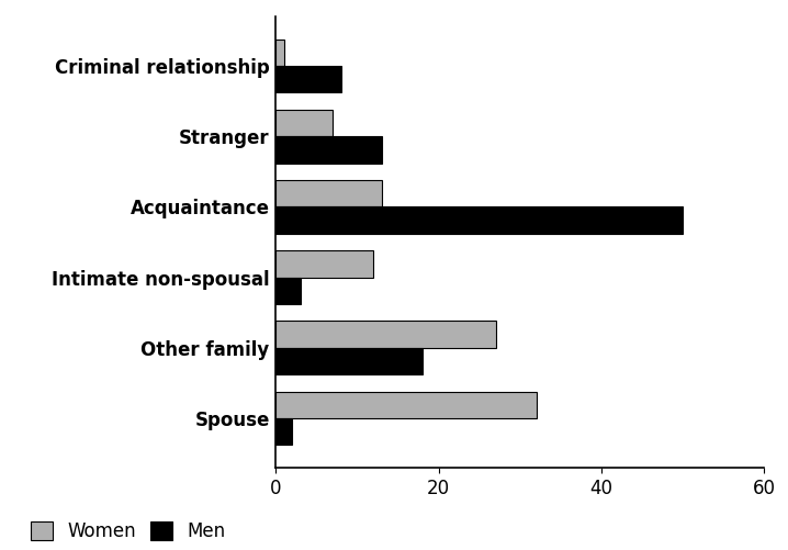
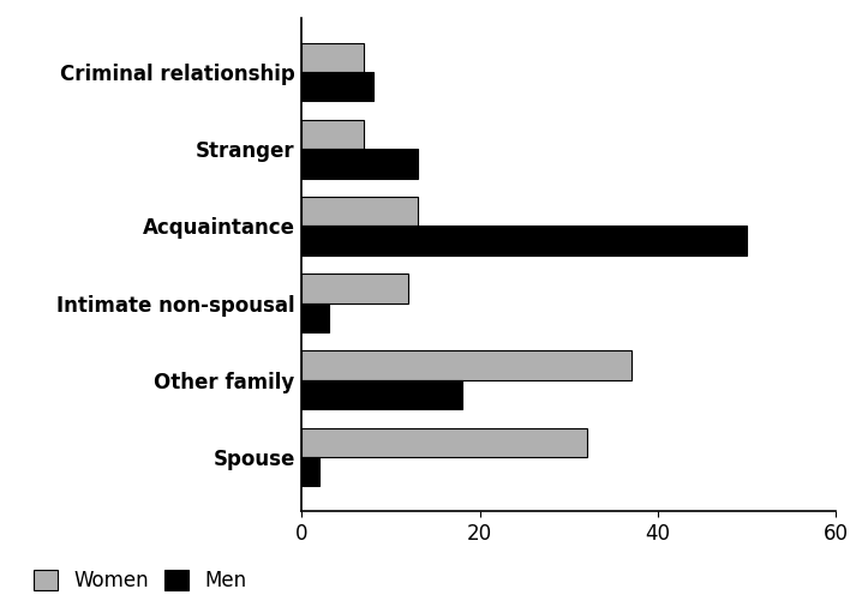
Women/Criminal relationship: 1 -> 7
Women/Other family: 27 -> 37
